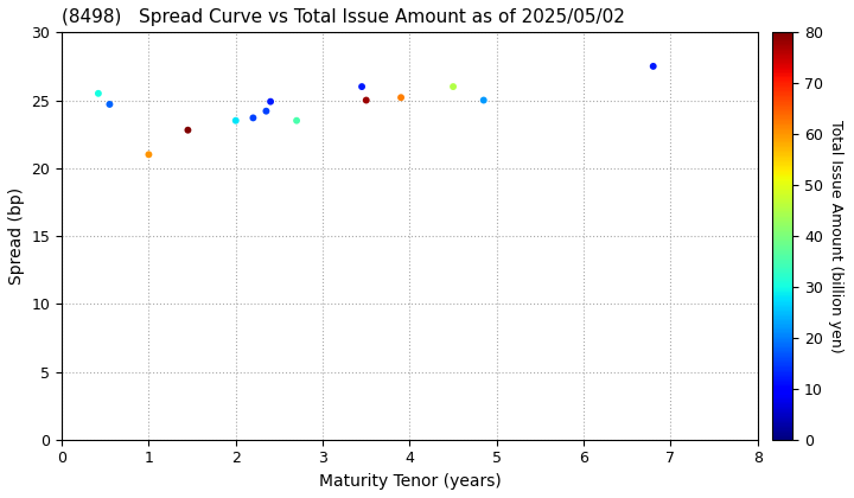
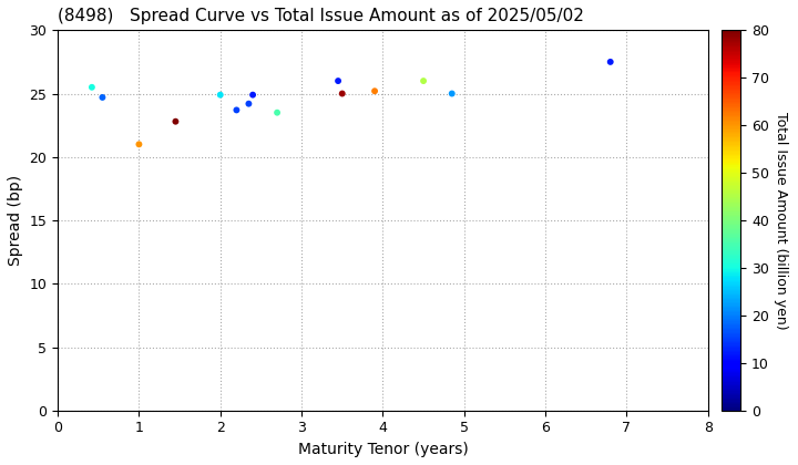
2: 23.5 -> 24.9
